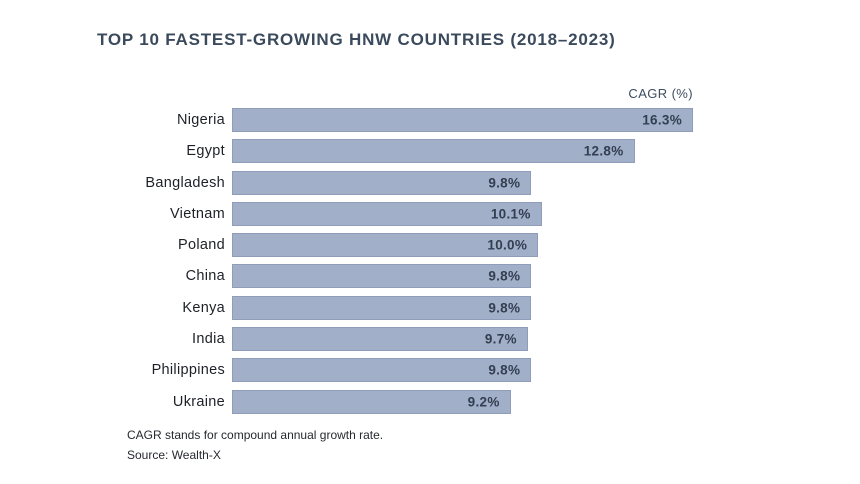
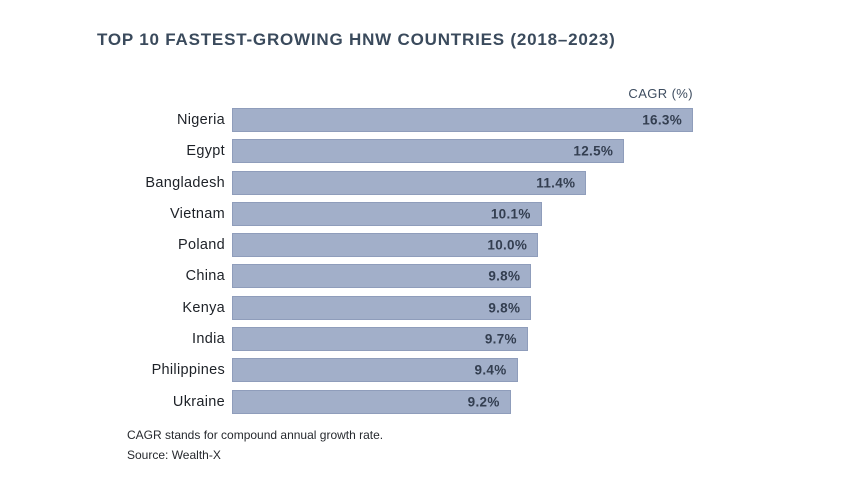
Egypt: 12.8% -> 12.5%
Bangladesh: 9.8% -> 11.4%
Philippines: 9.8% -> 9.4%
